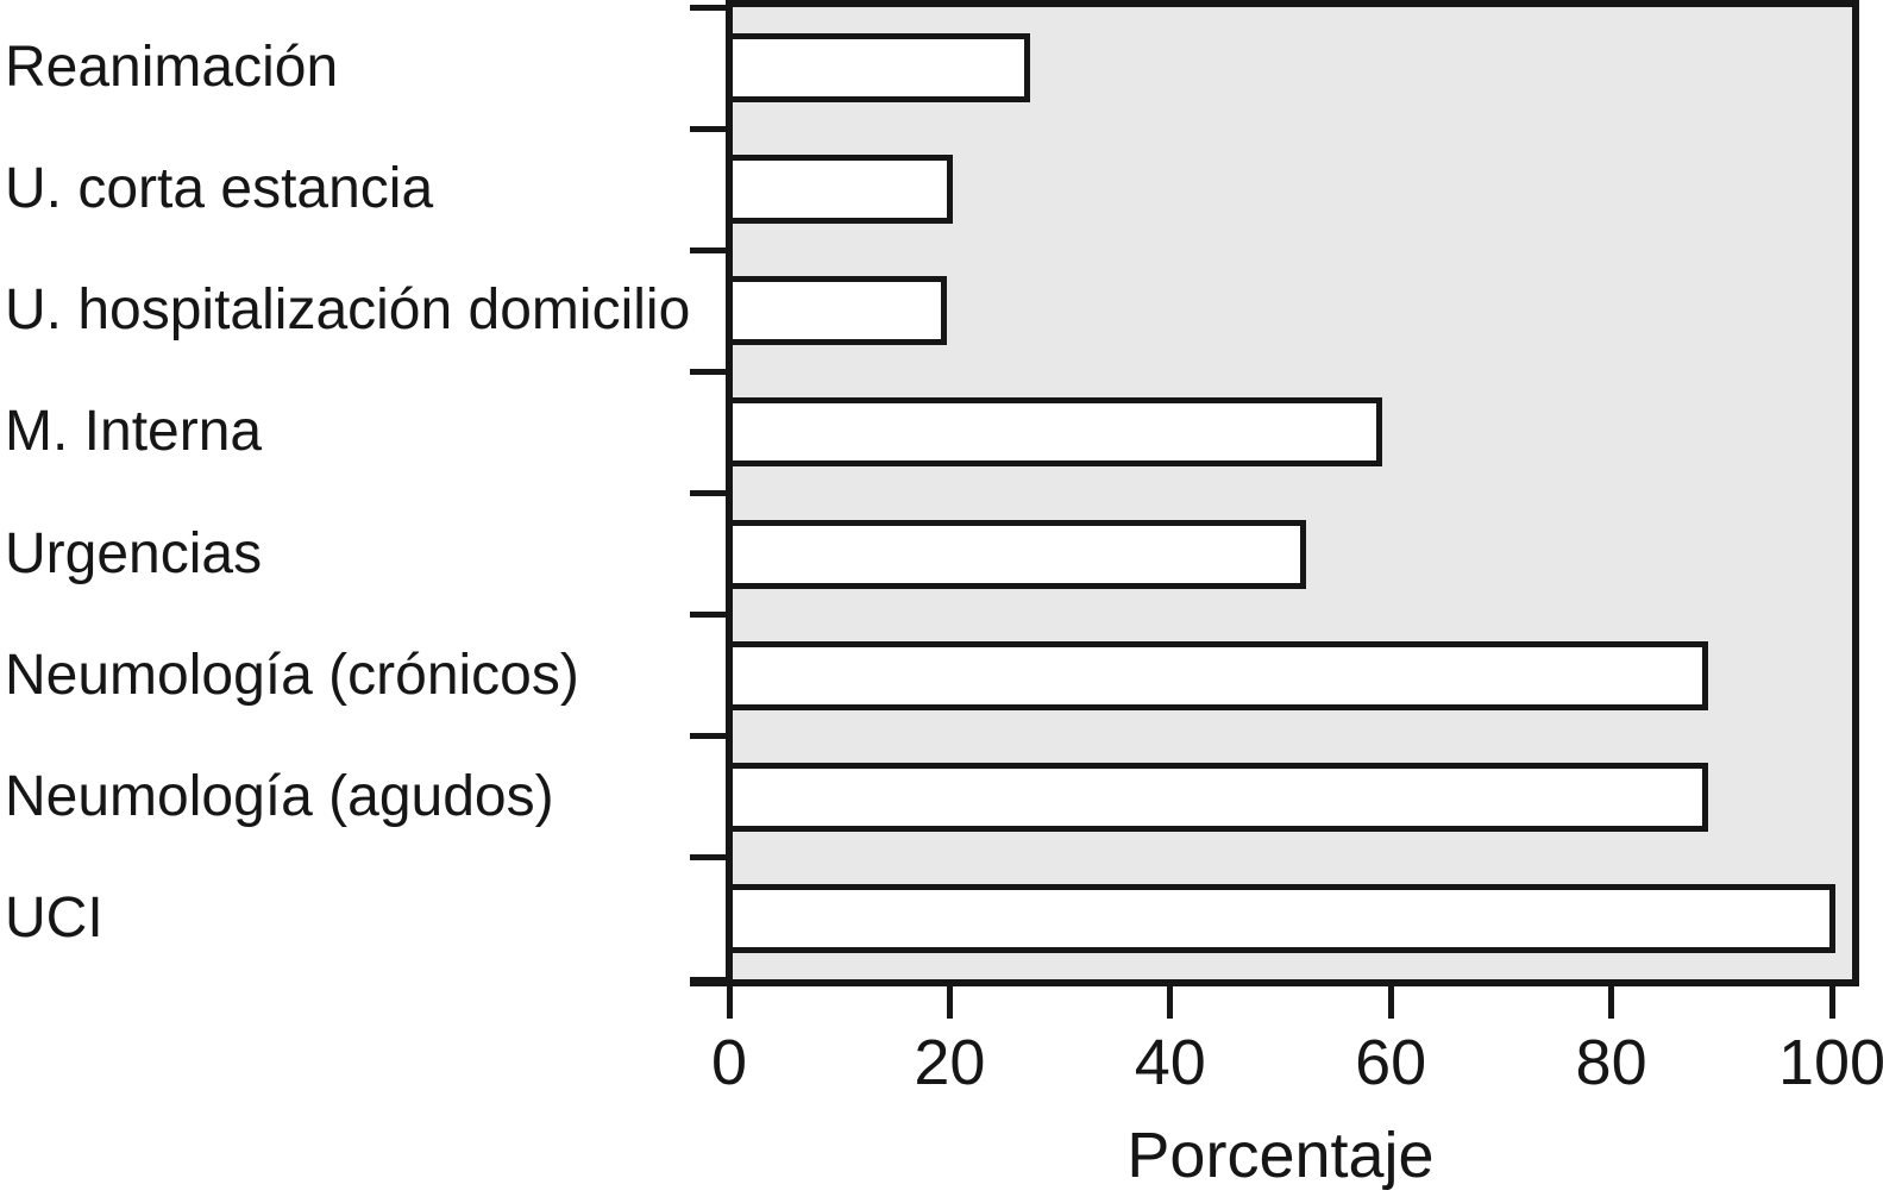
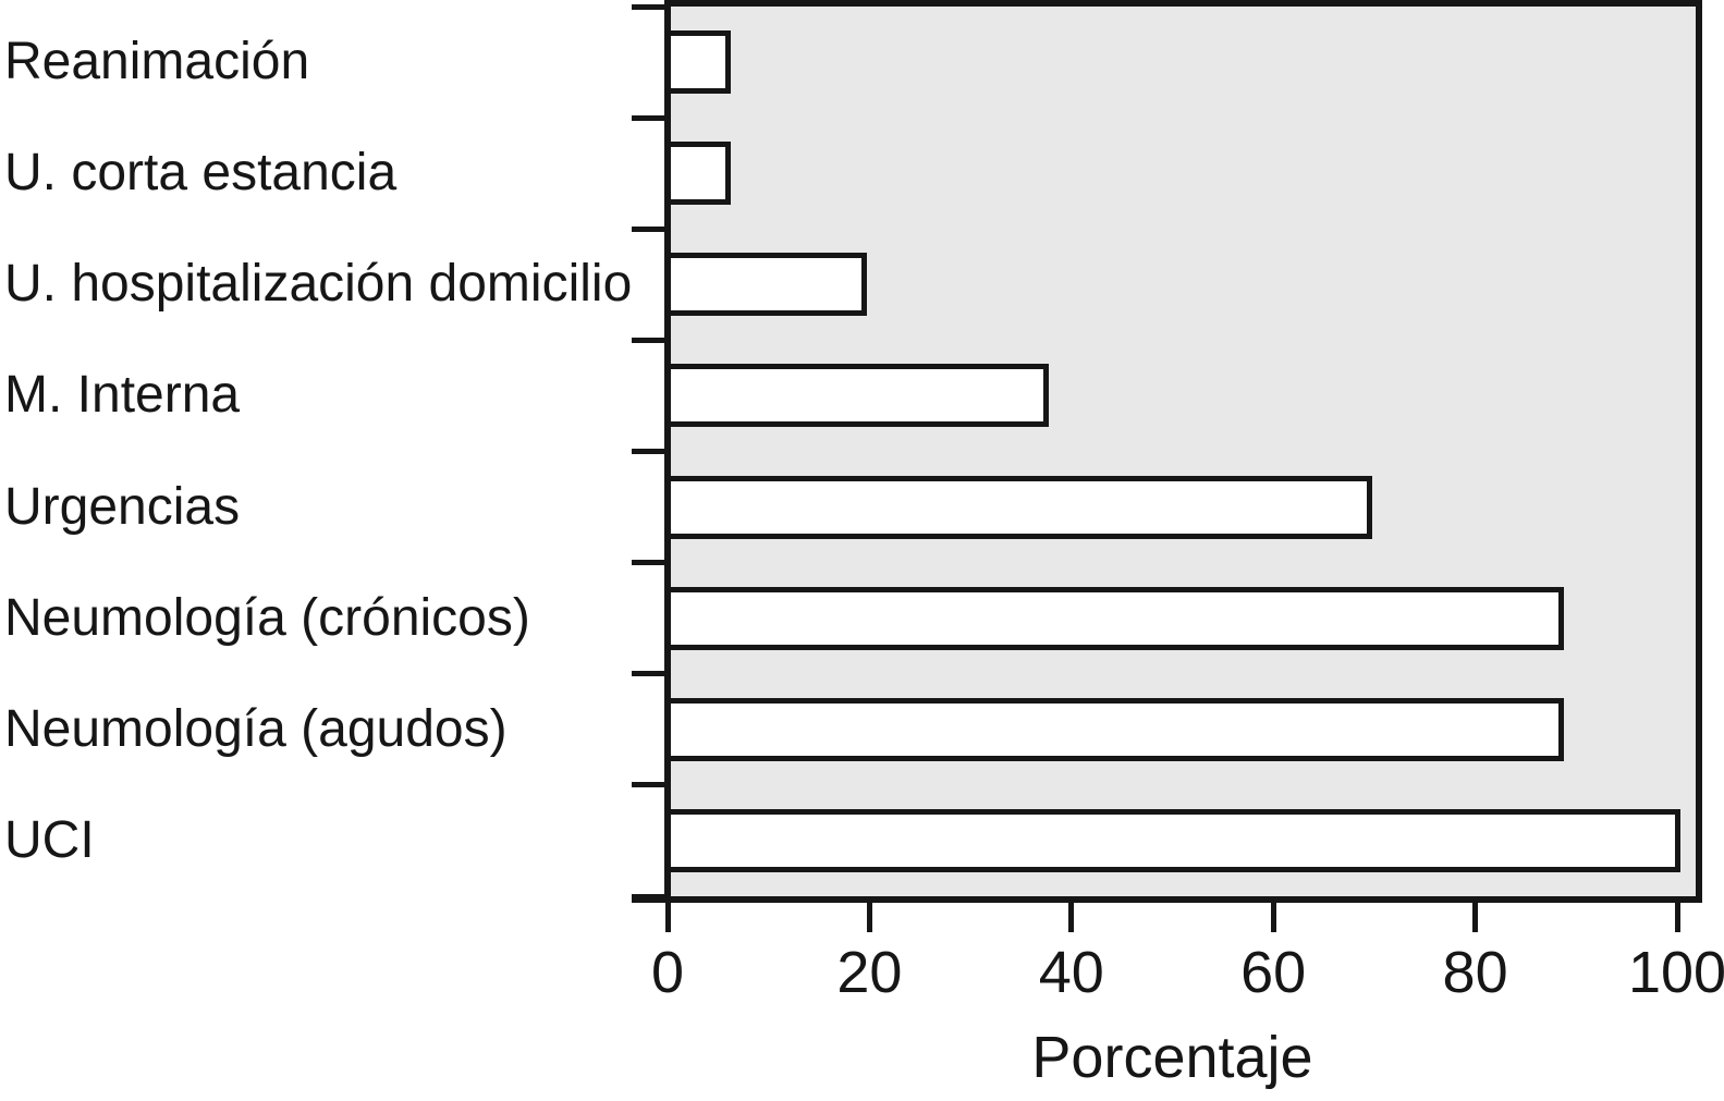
Reanimación: 27 -> 6
U. corta estancia: 20 -> 6
M. Interna: 59 -> 38
Urgencias: 52 -> 70
